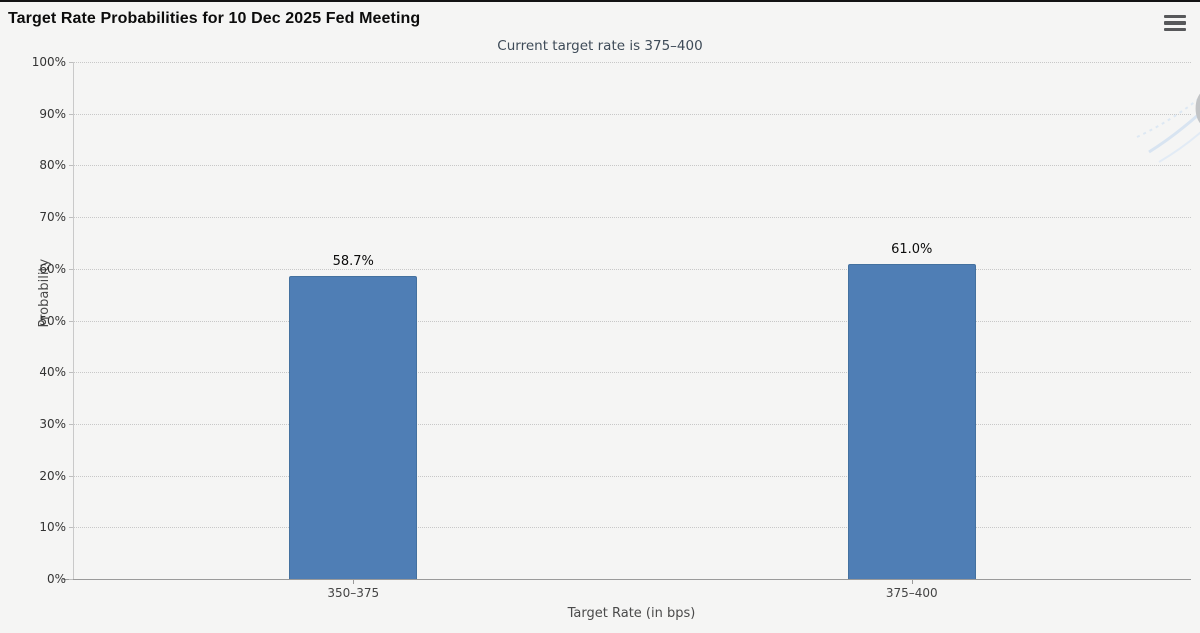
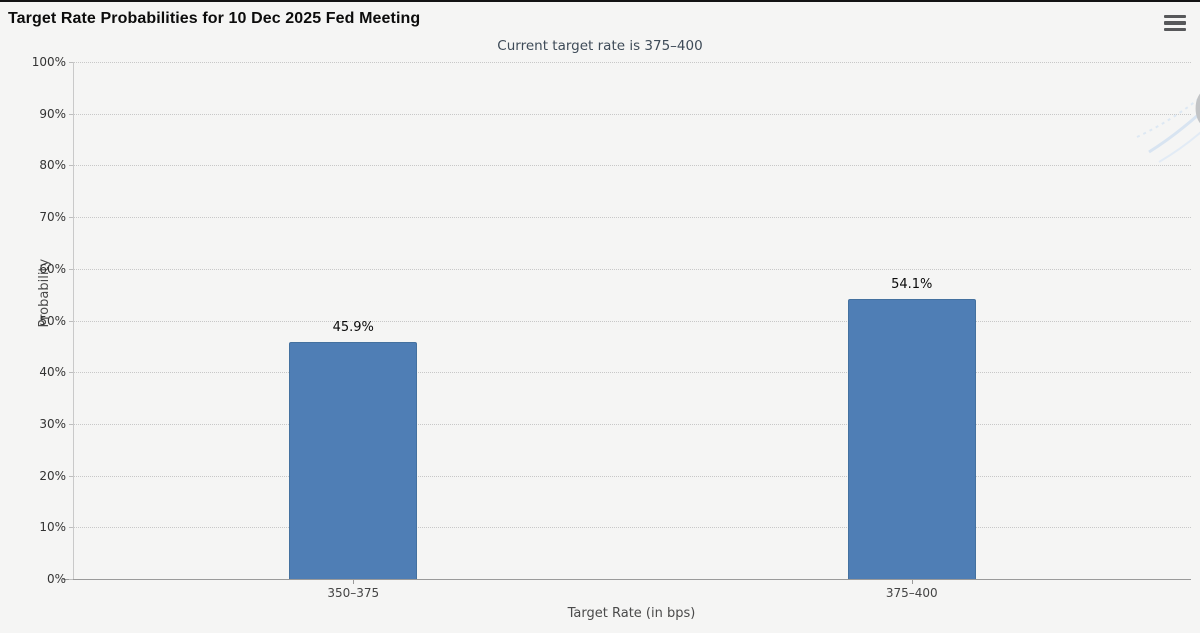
350–375: 58.7% -> 45.9%
375–400: 61.0% -> 54.1%
